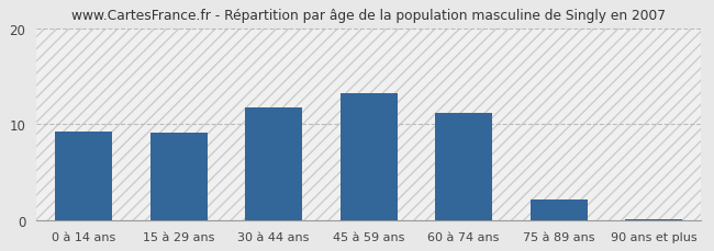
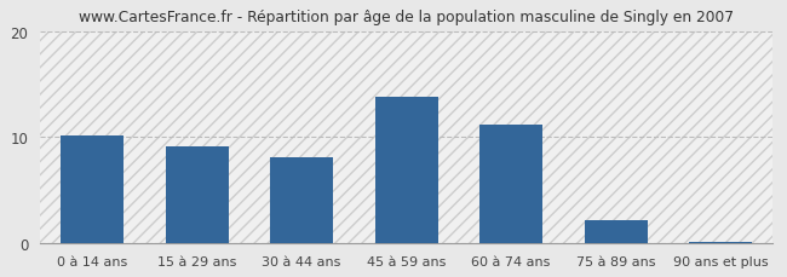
0 à 14 ans: 9.2 -> 10.1
30 à 44 ans: 11.8 -> 8.1
45 à 59 ans: 13.2 -> 13.8
